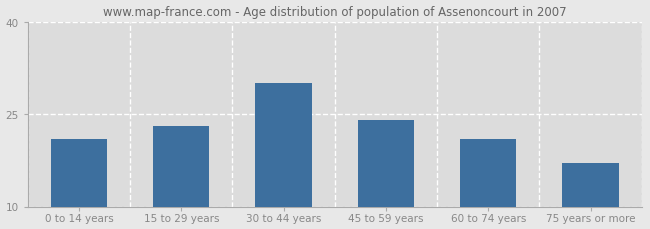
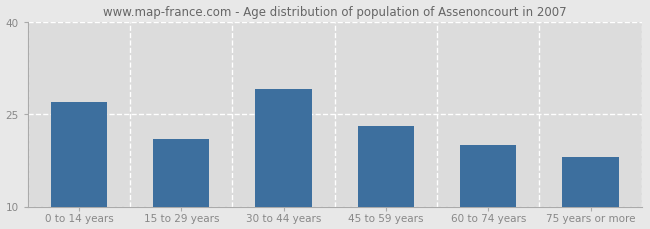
0 to 14 years: 21 -> 27
15 to 29 years: 23 -> 21
30 to 44 years: 30 -> 29
45 to 59 years: 24 -> 23
60 to 74 years: 21 -> 20
75 years or more: 17 -> 18
